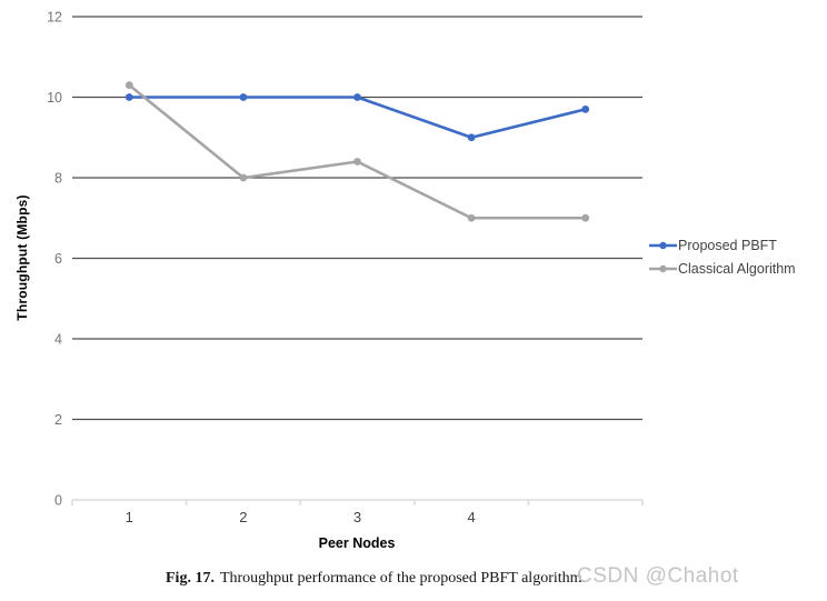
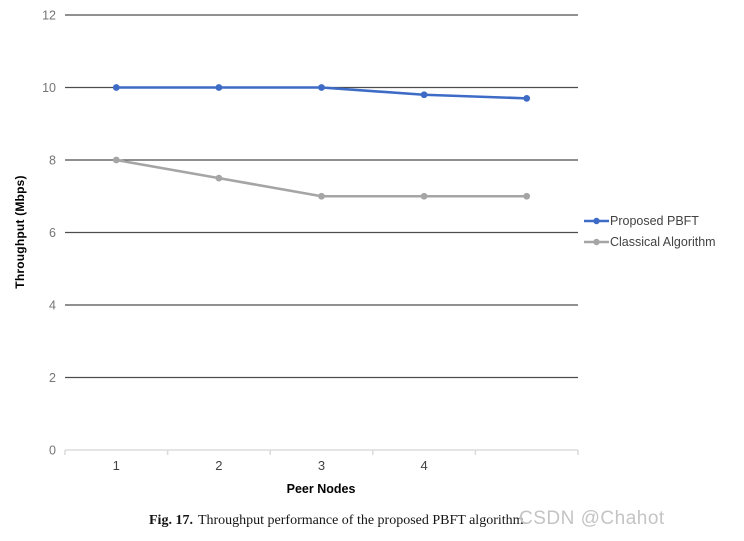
Classical Algorithm/1: 10.3 -> 8.0
Classical Algorithm/2: 8.0 -> 7.5
Classical Algorithm/3: 8.4 -> 7.0
Proposed PBFT/4: 9.0 -> 9.8
